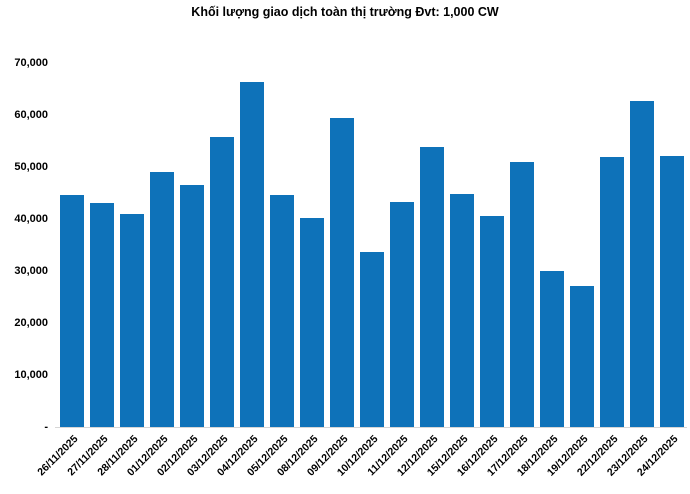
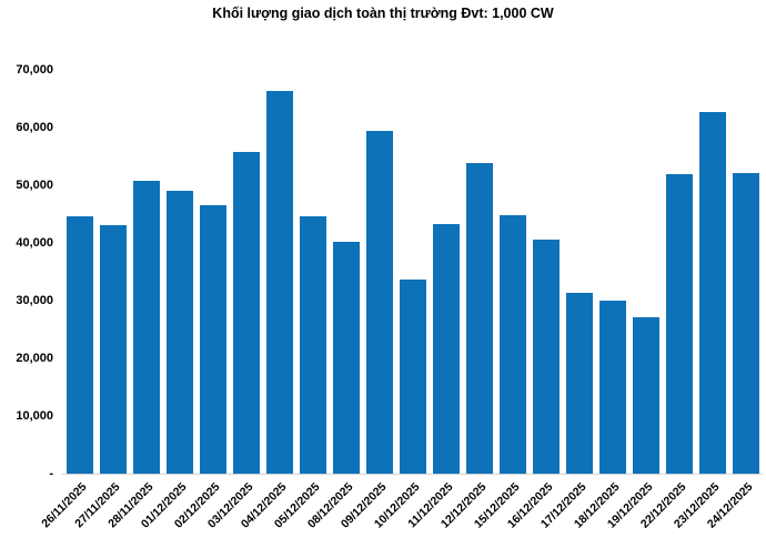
28/11/2025: 41000 -> 51000
17/12/2025: 51000 -> 31000
